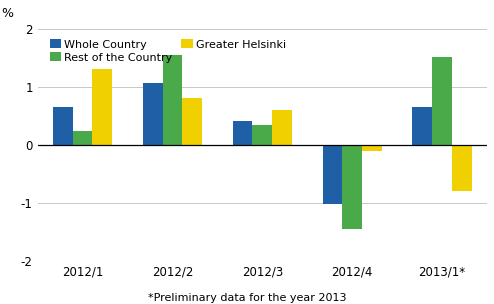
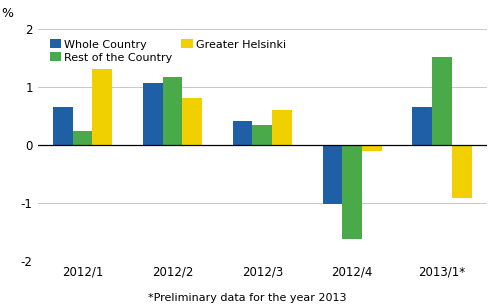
Rest of the Country/2012/2: 1.56 -> 1.18
Rest of the Country/2012/4: -1.44 -> -1.62
Greater Helsinki/2013/1*: -0.80 -> -0.92
